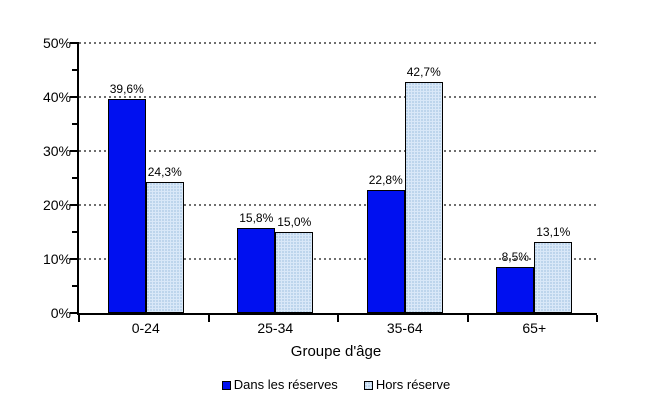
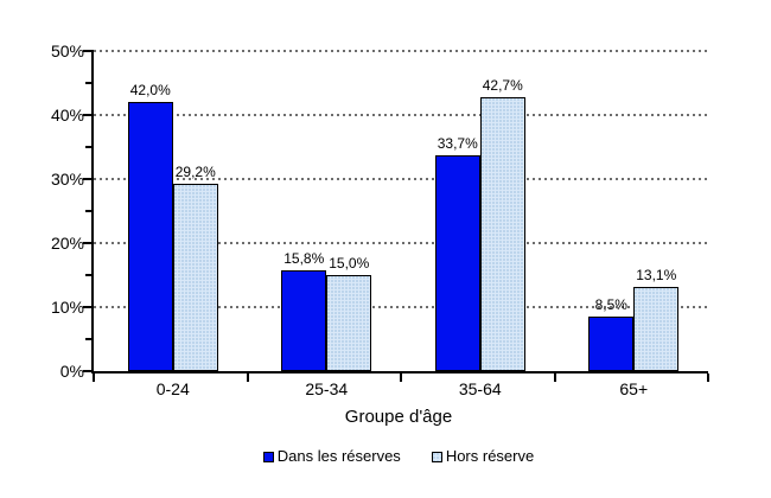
Dans les réserves/0-24: 39,6% -> 42,0%
Hors réserve/0-24: 24,3% -> 29,2%
Dans les réserves/35-64: 22,8% -> 33,7%
